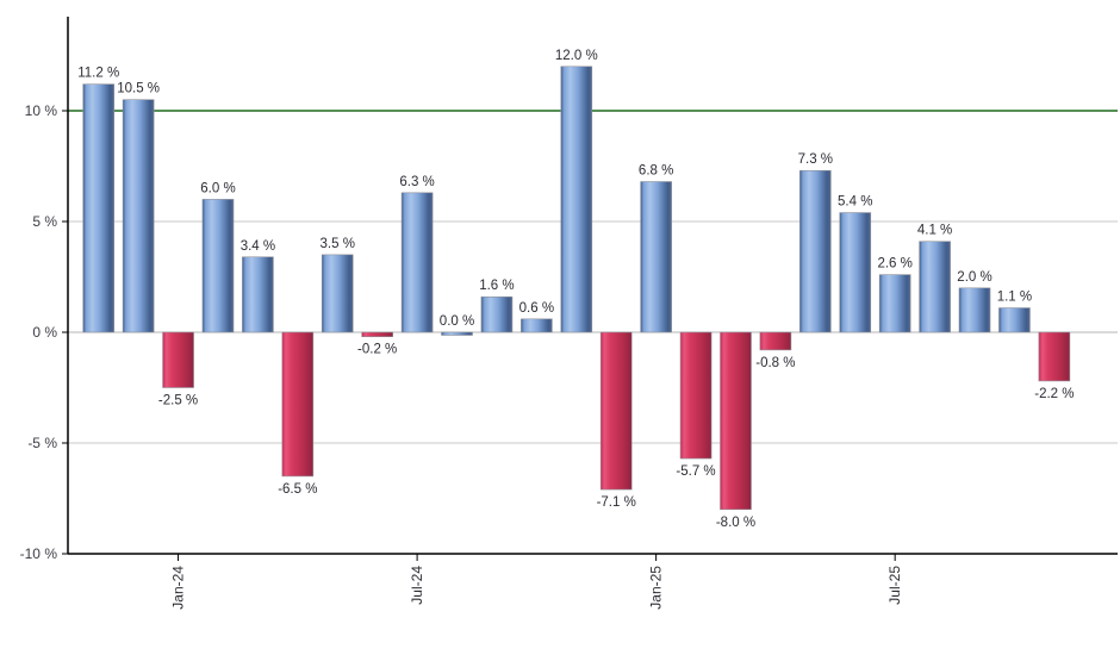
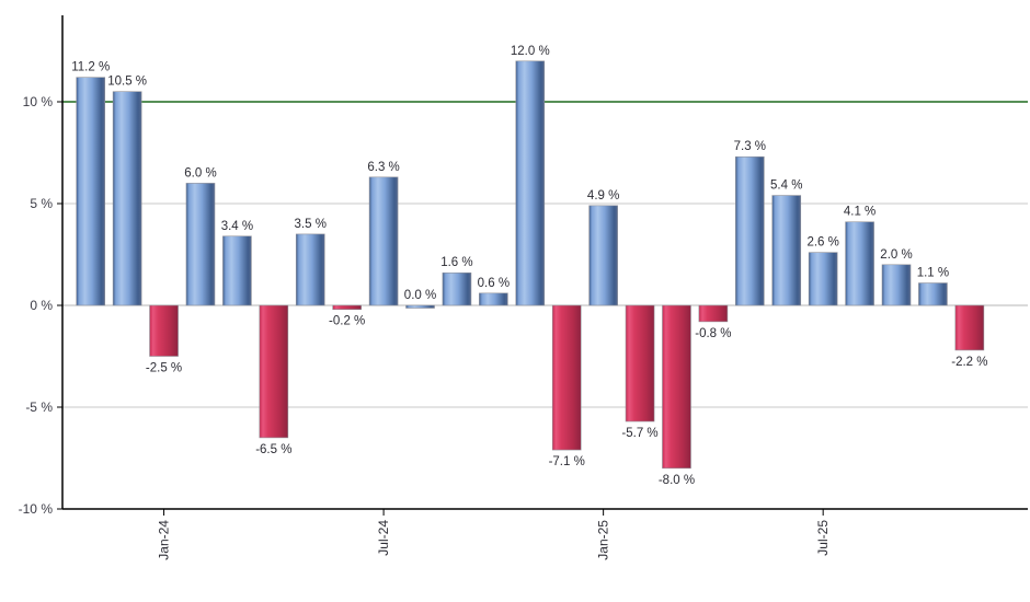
Jan-25: 6.8 -> 4.9
